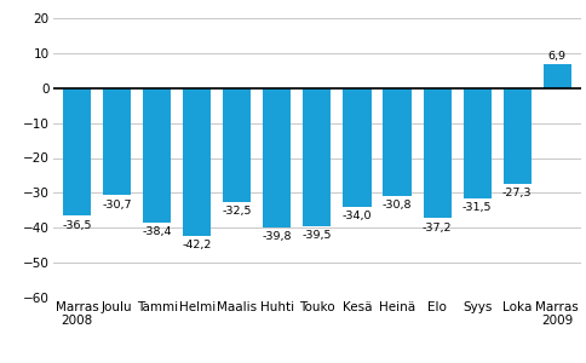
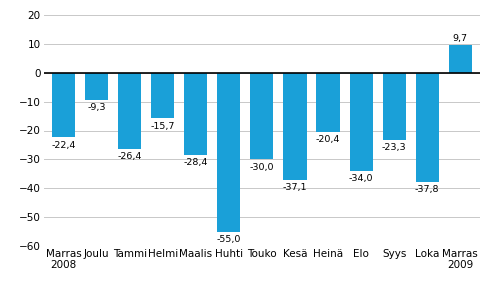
Marras 2008: -36,5 -> -22,4
Joulu: -30,7 -> -9,3
Tammi: -38,4 -> -26,4
Helmi: -42,2 -> -15,7
Maalis: -32,5 -> -28,4
Huhti: -39,8 -> -55,0
Touko: -39,5 -> -30,0
Kesä: -34,0 -> -37,1
Heinä: -30,8 -> -20,4
Elo: -37,2 -> -34,0
Syys: -31,5 -> -23,3
Loka: -27,3 -> -37,8
Marras 2009: 6,9 -> 9,7
